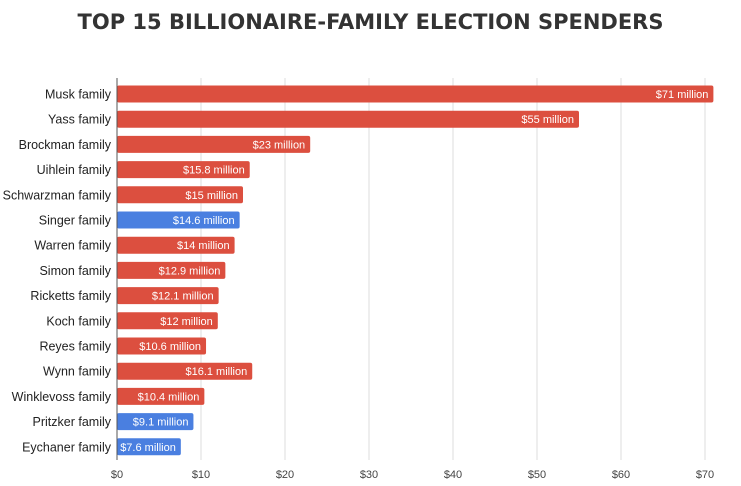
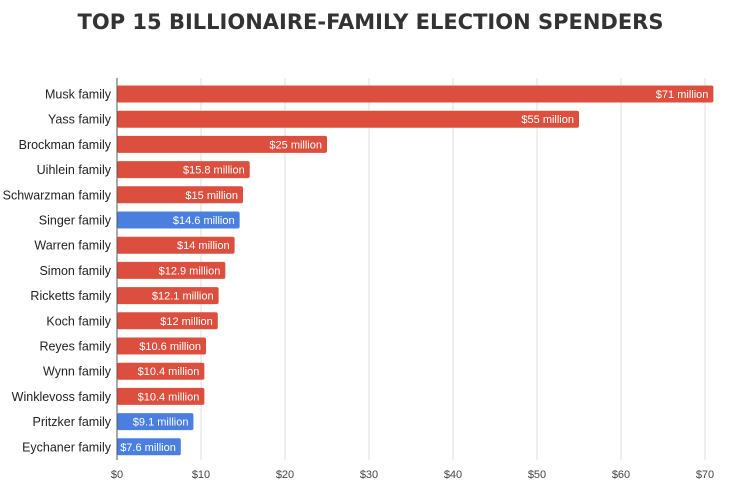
Brockman family: $23 -> $25
Wynn family: $16.1 -> $10.4
